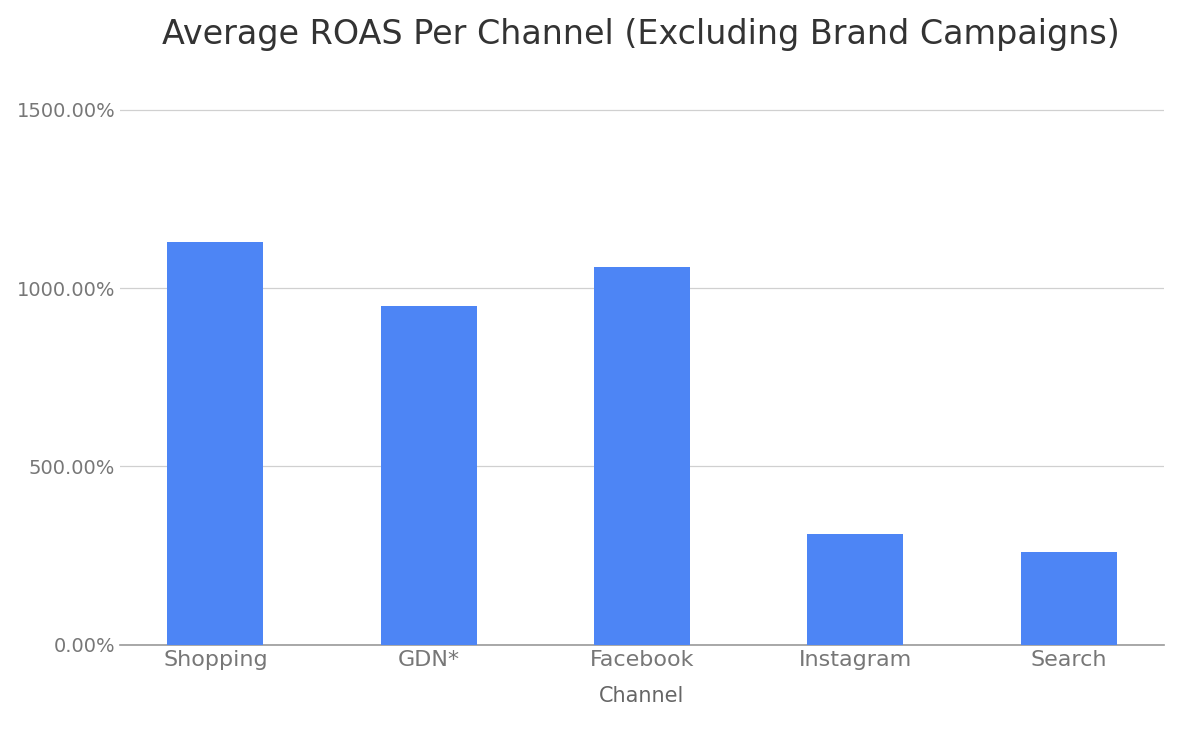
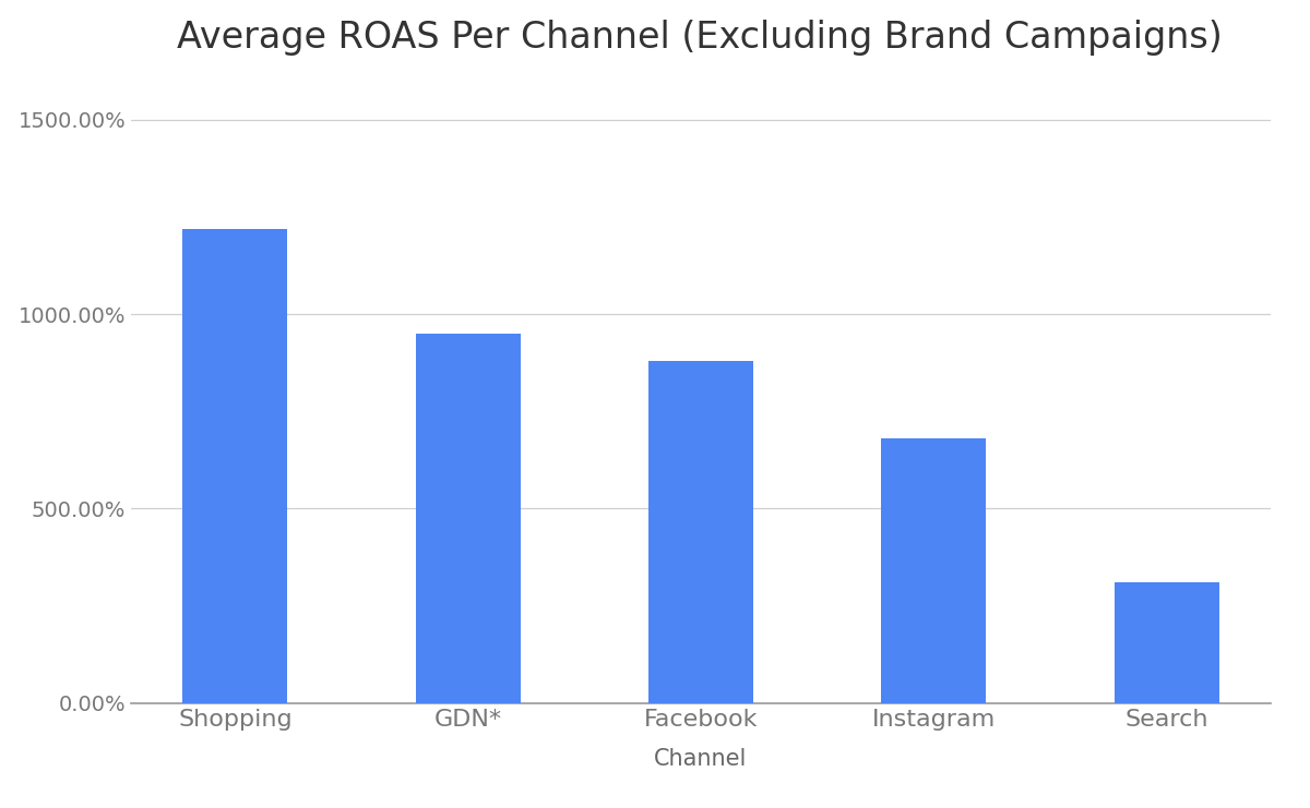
Shopping: 1130% -> 1220%
Facebook: 1060% -> 880%
Instagram: 310% -> 680%
Search: 260% -> 310%
